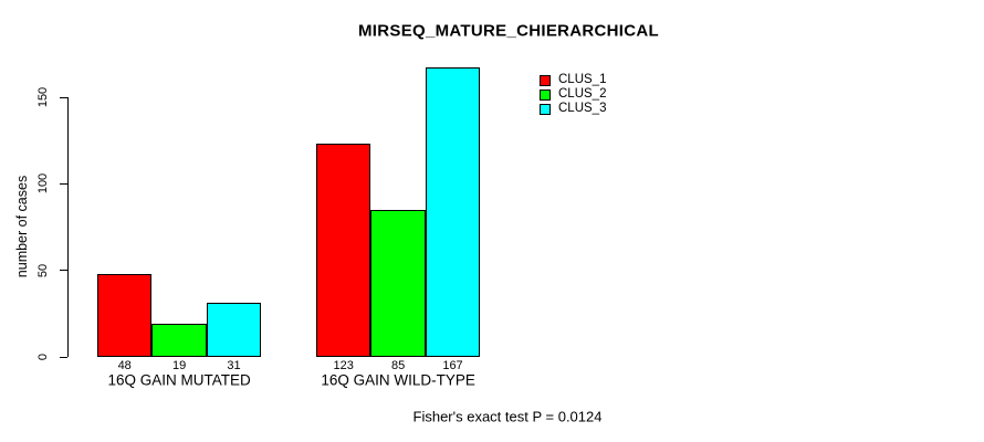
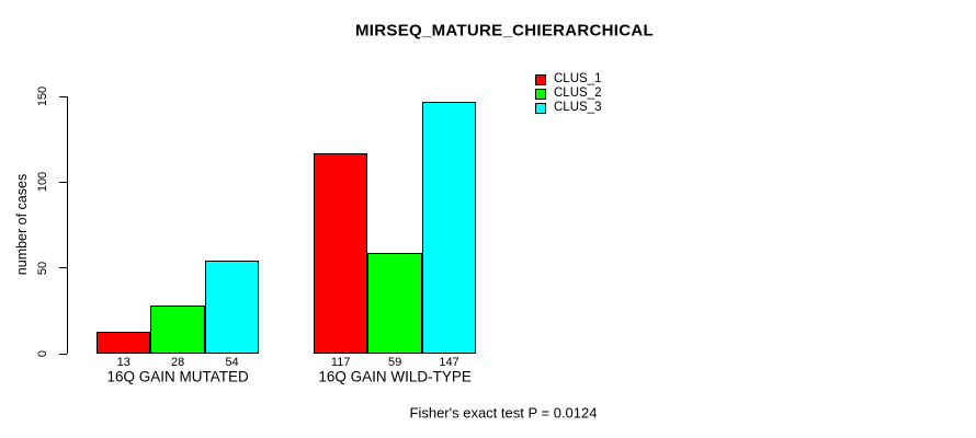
CLUS_1/16Q GAIN MUTATED: 48 -> 13
CLUS_2/16Q GAIN MUTATED: 19 -> 28
CLUS_3/16Q GAIN MUTATED: 31 -> 54
CLUS_1/16Q GAIN WILD-TYPE: 123 -> 117
CLUS_2/16Q GAIN WILD-TYPE: 85 -> 59
CLUS_3/16Q GAIN WILD-TYPE: 167 -> 147
